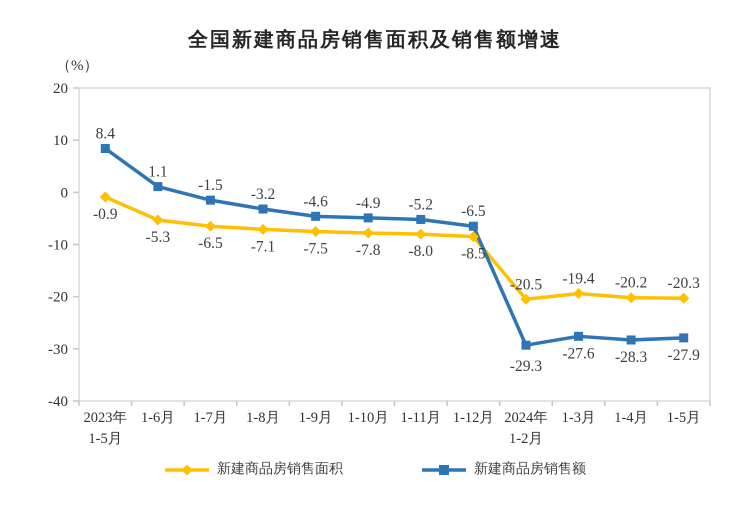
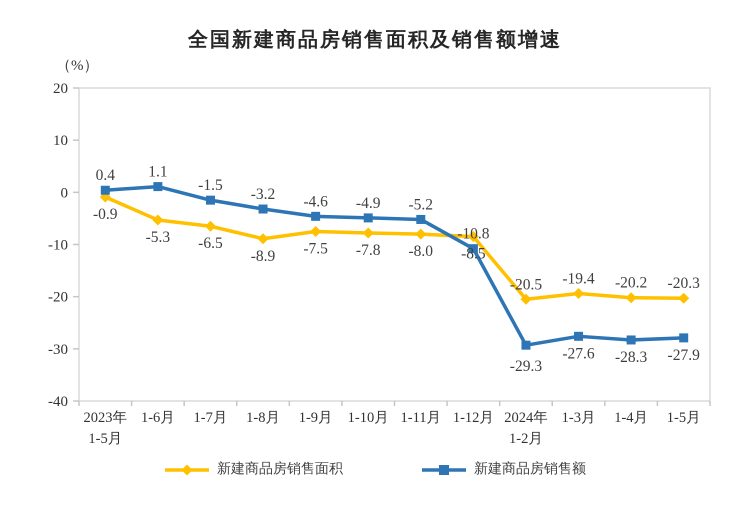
新建商品房销售额/2023年 1-5月: 8.4 -> 0.4
新建商品房销售面积/1-8月: -7.1 -> -8.9
新建商品房销售额/1-12月: -6.5 -> -10.8
